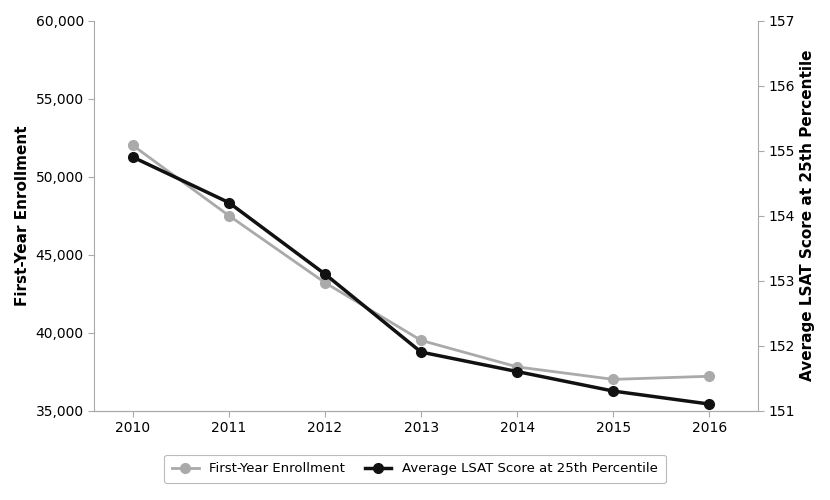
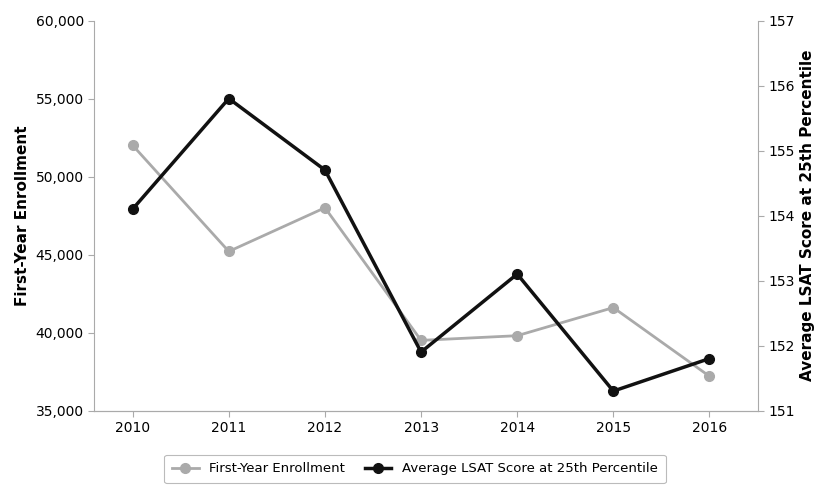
Average LSAT Score at 25th Percentile/2010: 154.9 -> 154.1
First-Year Enrollment/2011: 47,500 -> 45,200
Average LSAT Score at 25th Percentile/2011: 154.2 -> 155.8
First-Year Enrollment/2012: 43,200 -> 48,000
Average LSAT Score at 25th Percentile/2012: 153.1 -> 154.7
First-Year Enrollment/2014: 37,800 -> 39,800
Average LSAT Score at 25th Percentile/2014: 151.6 -> 153.1
First-Year Enrollment/2015: 37,000 -> 41,600
Average LSAT Score at 25th Percentile/2016: 151.1 -> 151.8
